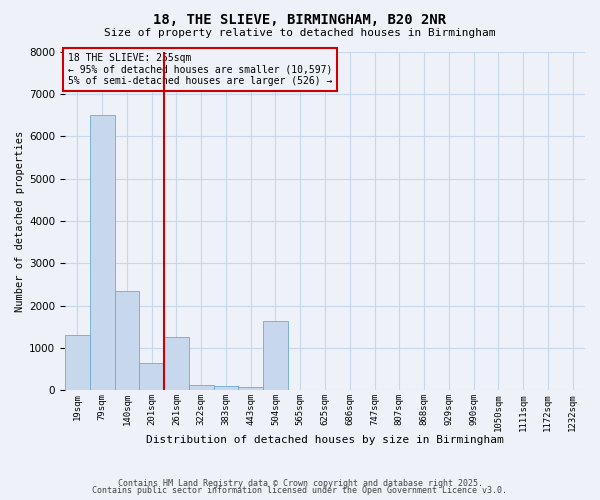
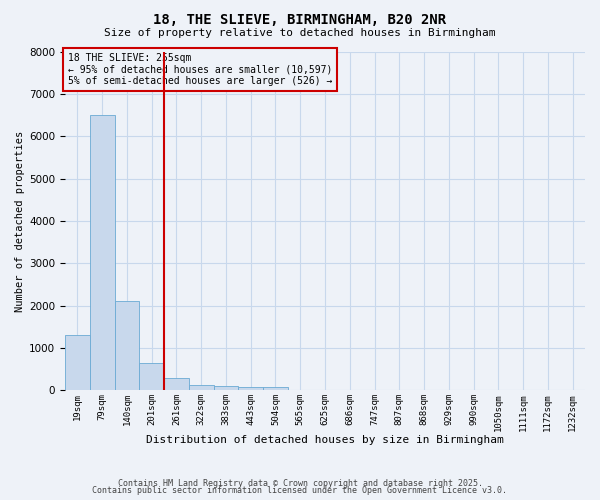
140sqm: 2350 -> 2100
261sqm: 1250 -> 300
504sqm: 1650 -> 70
